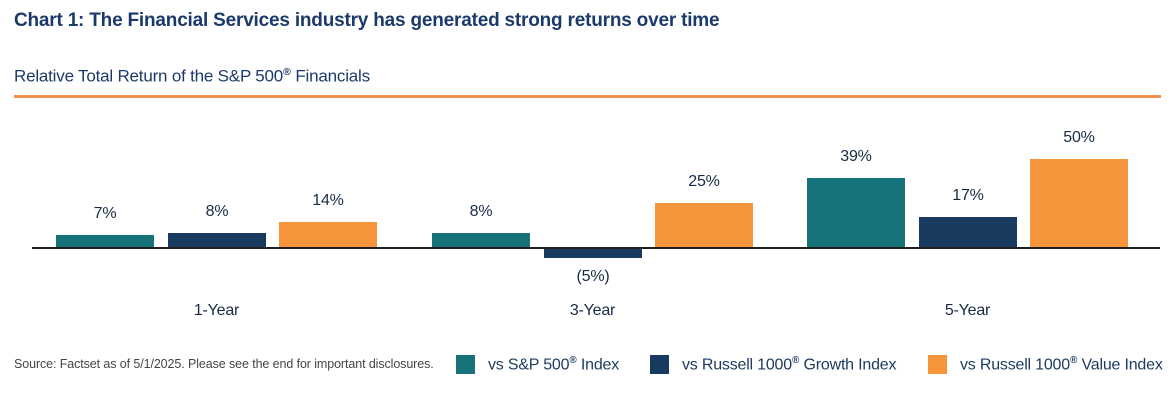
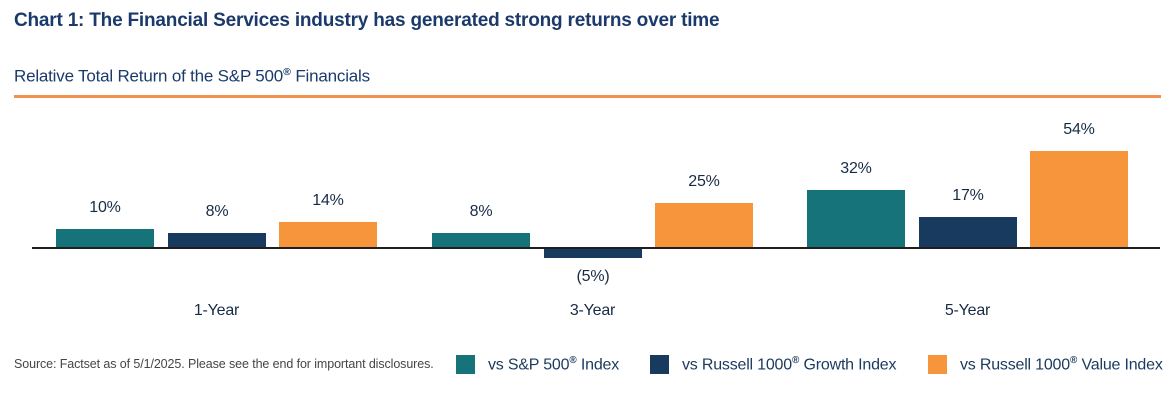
vs S&P 500® Index/1-Year: 7% -> 10%
vs S&P 500® Index/5-Year: 39% -> 32%
vs Russell 1000® Value Index/5-Year: 50% -> 54%
